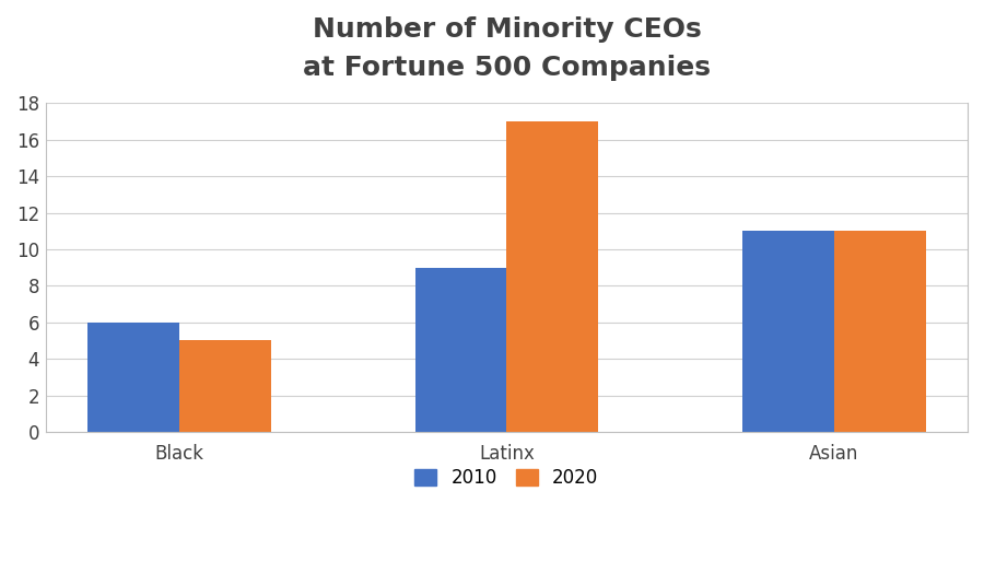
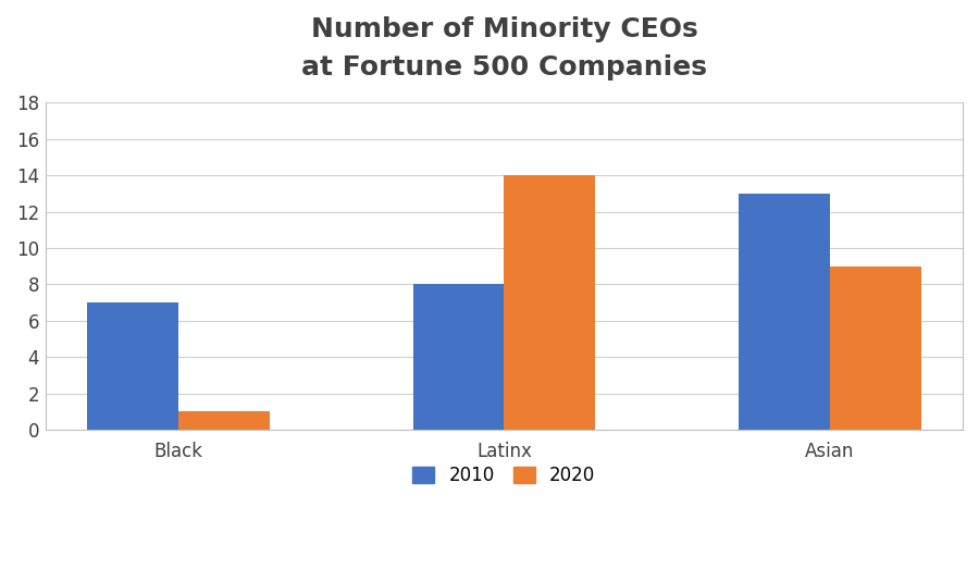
2010/Black: 6 -> 7
2020/Black: 5 -> 1
2010/Latinx: 9 -> 8
2020/Latinx: 17 -> 14
2010/Asian: 11 -> 13
2020/Asian: 11 -> 9
